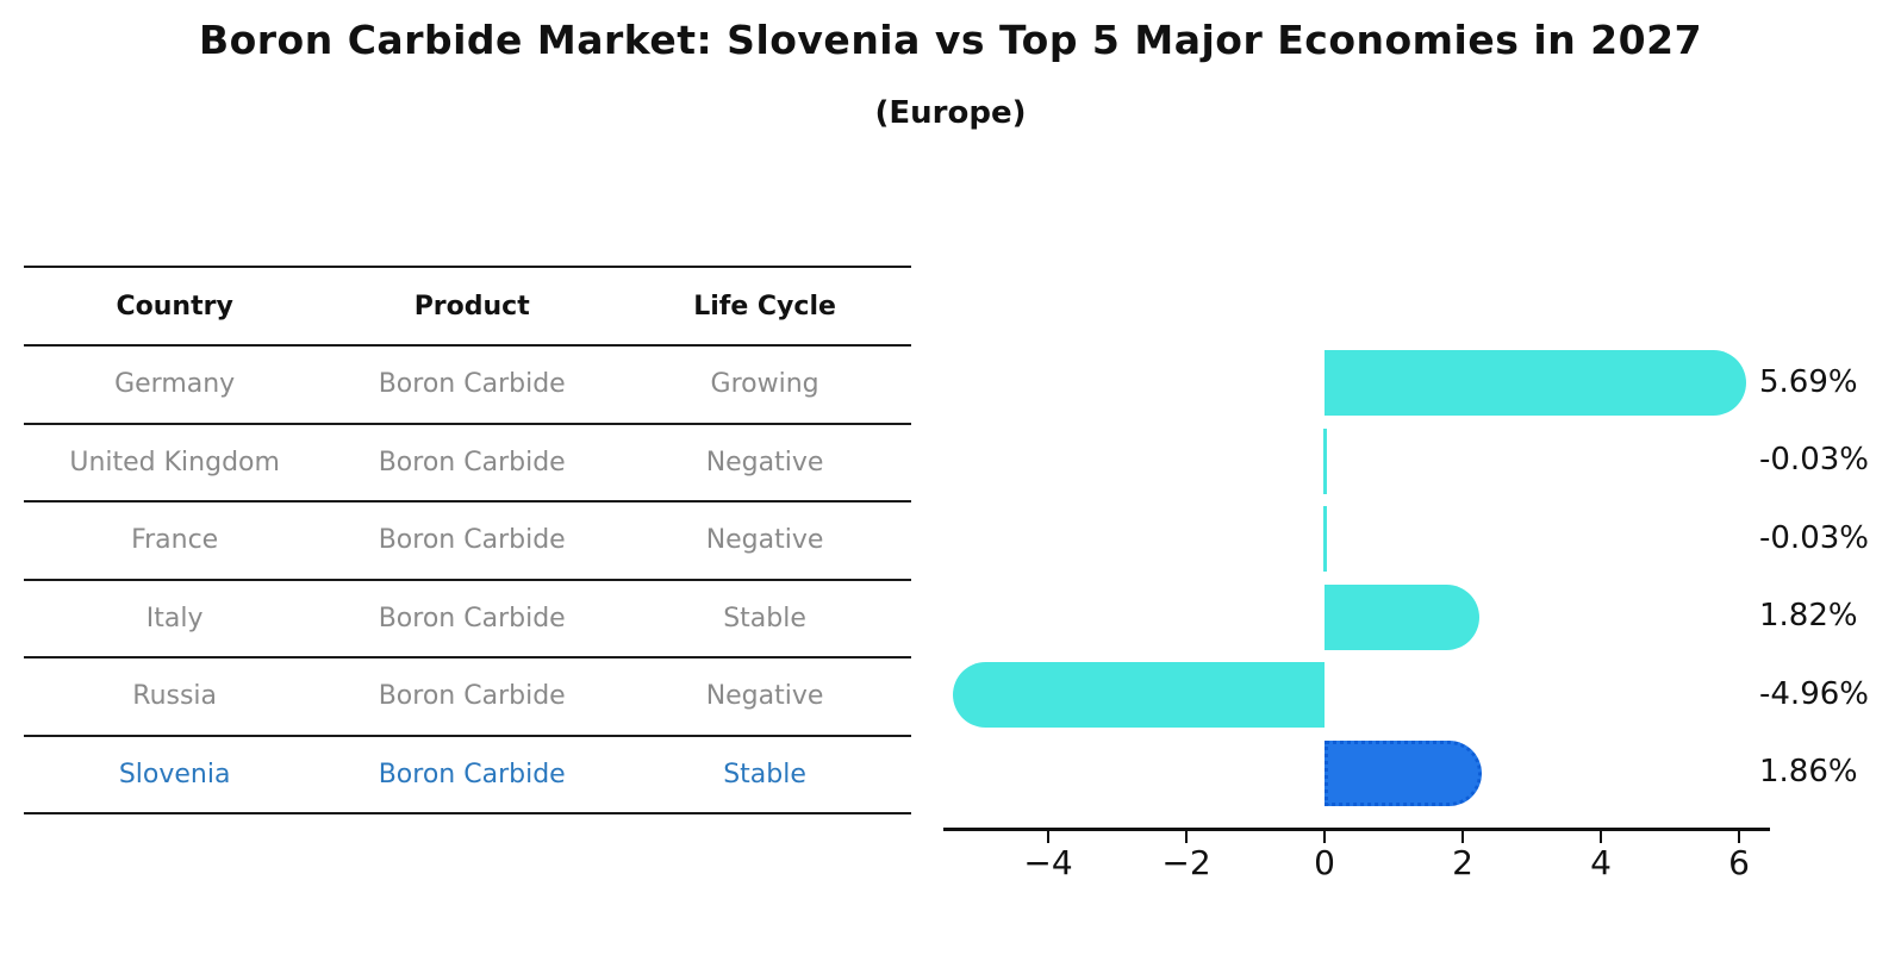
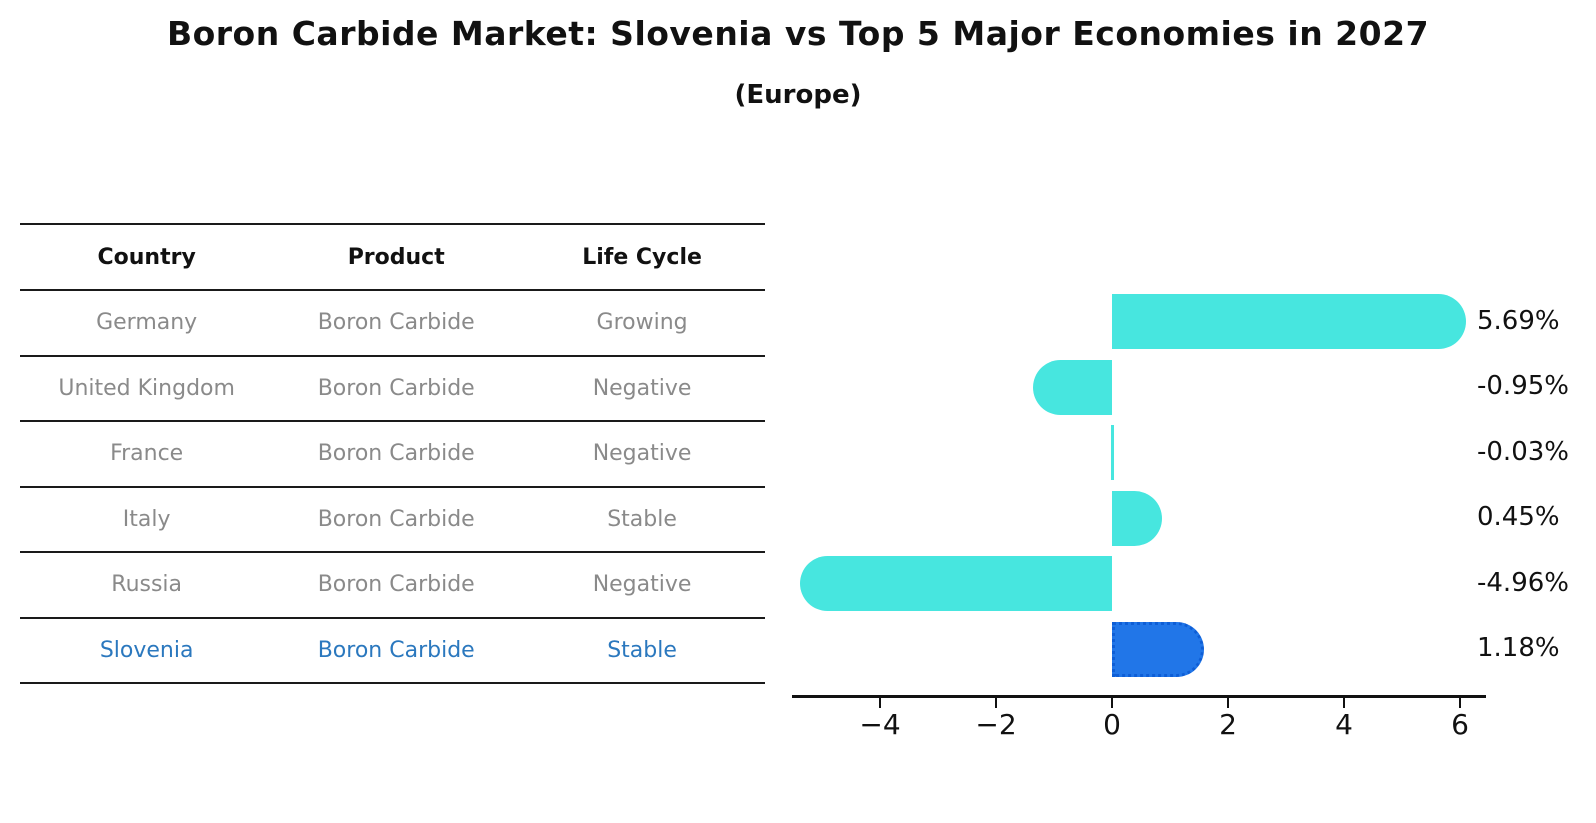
United Kingdom: -0.03% -> -0.95%
Italy: 1.82% -> 0.45%
Slovenia: 1.86% -> 1.18%
